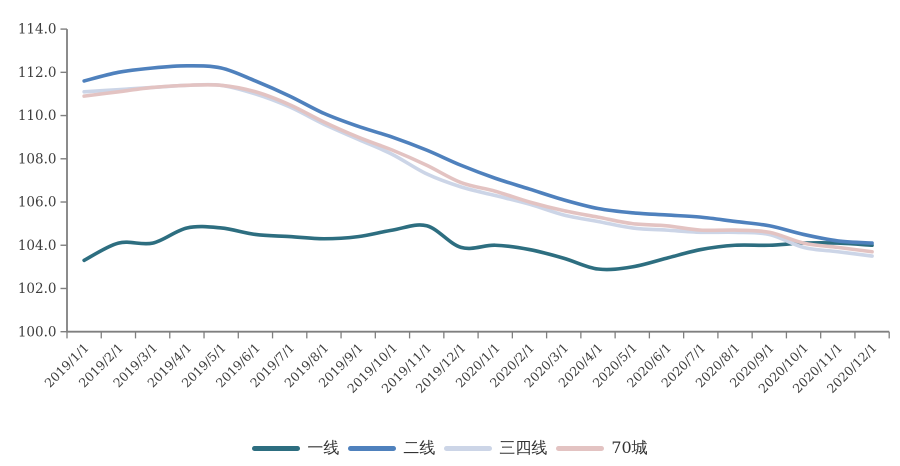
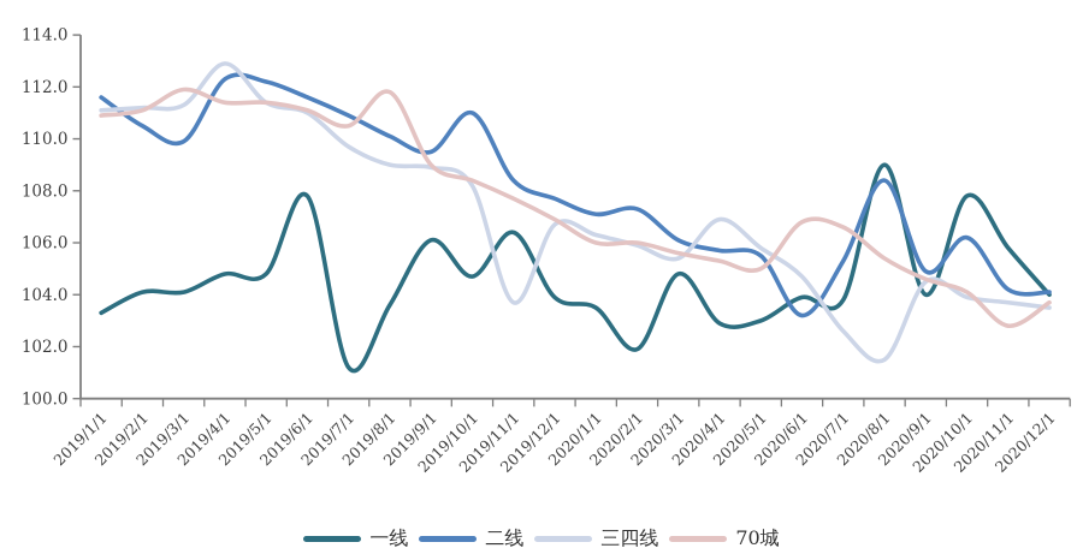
二线/2019/2/1: 112.0 -> 110.5
二线/2019/3/1: 112.2 -> 109.9
70城/2019/3/1: 111.3 -> 111.9
三四线/2019/4/1: 111.4 -> 112.9
一线/2019/6/1: 104.5 -> 107.8
一线/2019/7/1: 104.4 -> 101.2
三四线/2019/7/1: 110.4 -> 109.7
一线/2019/8/1: 104.3 -> 103.6
三四线/2019/8/1: 109.6 -> 109.0
70城/2019/8/1: 109.7 -> 111.8
一线/2019/9/1: 104.4 -> 106.1
二线/2019/10/1: 109.0 -> 111.0
一线/2019/11/1: 104.9 -> 106.4
三四线/2019/11/1: 107.3 -> 103.7
一线/2020/1/1: 104.0 -> 103.5
70城/2020/1/1: 106.5 -> 106.0
一线/2020/2/1: 103.8 -> 101.9
二线/2020/2/1: 106.6 -> 107.3
一线/2020/3/1: 103.4 -> 104.8
三四线/2020/4/1: 105.1 -> 106.9
三四线/2020/5/1: 104.8 -> 105.8
一线/2020/6/1: 103.4 -> 103.9
二线/2020/6/1: 105.4 -> 103.2
70城/2020/6/1: 104.9 -> 106.8
三四线/2020/7/1: 104.6 -> 102.6
70城/2020/7/1: 104.7 -> 106.6
一线/2020/8/1: 104.0 -> 109.0
二线/2020/8/1: 105.1 -> 108.4
三四线/2020/8/1: 104.6 -> 101.5
70城/2020/8/1: 104.7 -> 105.4
一线/2020/10/1: 104.1 -> 107.8
二线/2020/10/1: 104.5 -> 106.2
一线/2020/11/1: 104.1 -> 105.8
70城/2020/11/1: 103.9 -> 102.8
